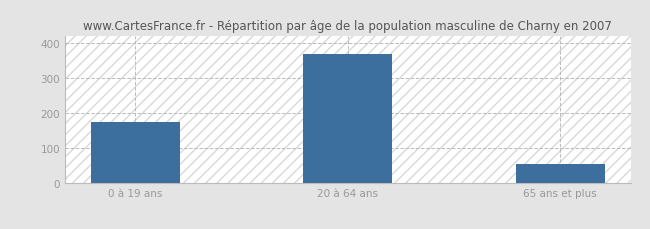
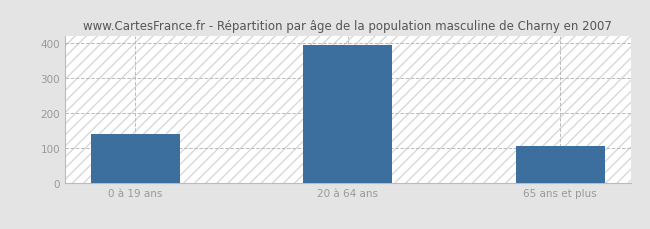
0 à 19 ans: 175 -> 140
20 à 64 ans: 368 -> 395
65 ans et plus: 55 -> 105
